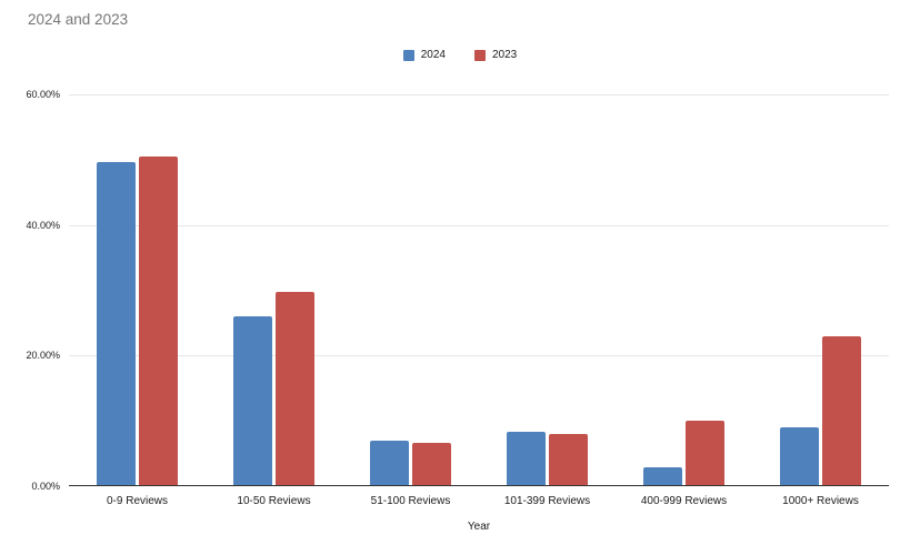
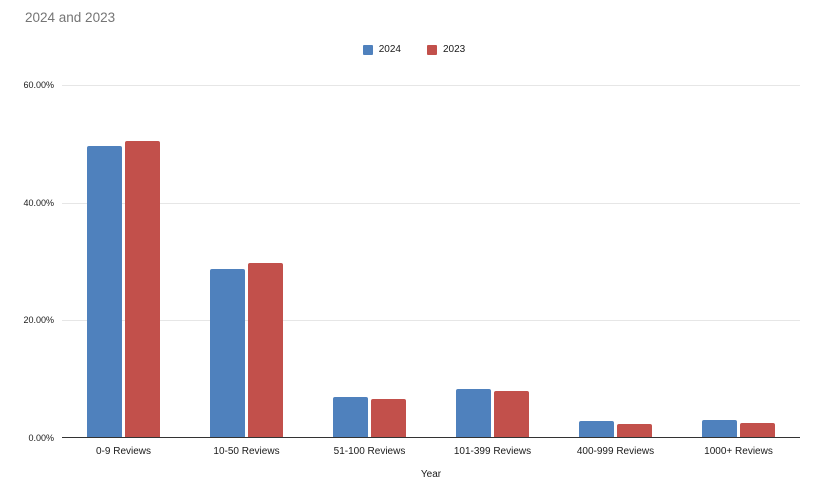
2024/10-50 Reviews: 26% -> 29%
2023/400-999 Reviews: 10% -> 2%
2024/1000+ Reviews: 9% -> 3%
2023/1000+ Reviews: 23% -> 2%
